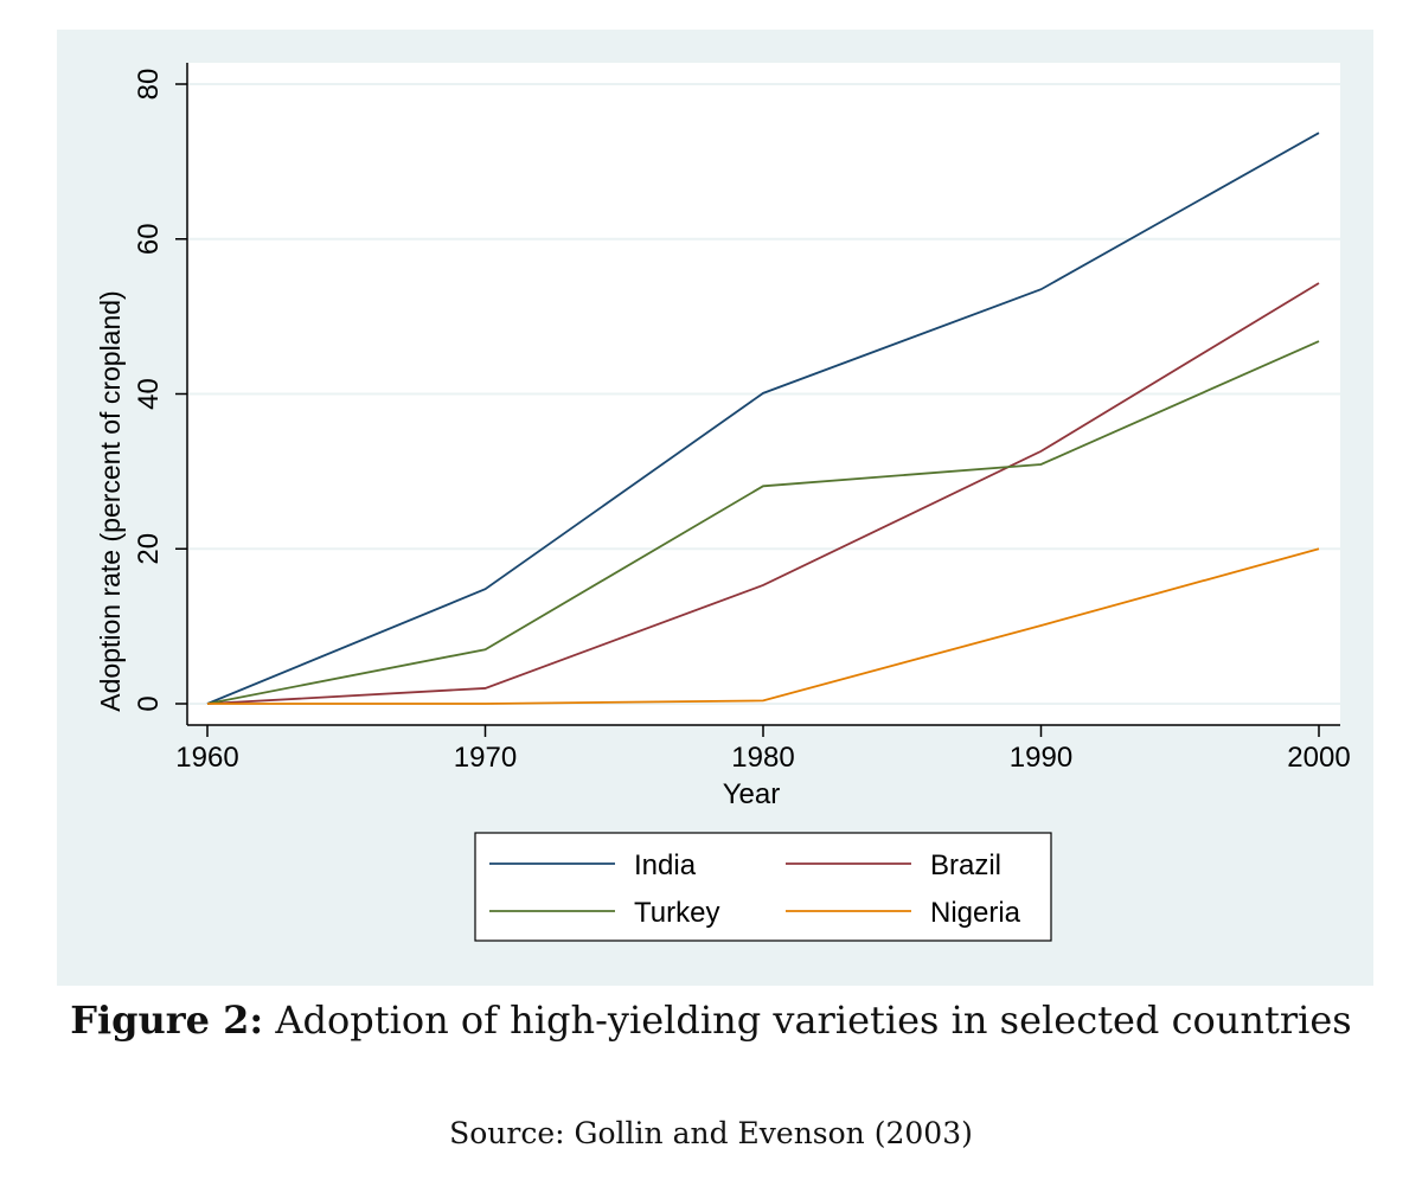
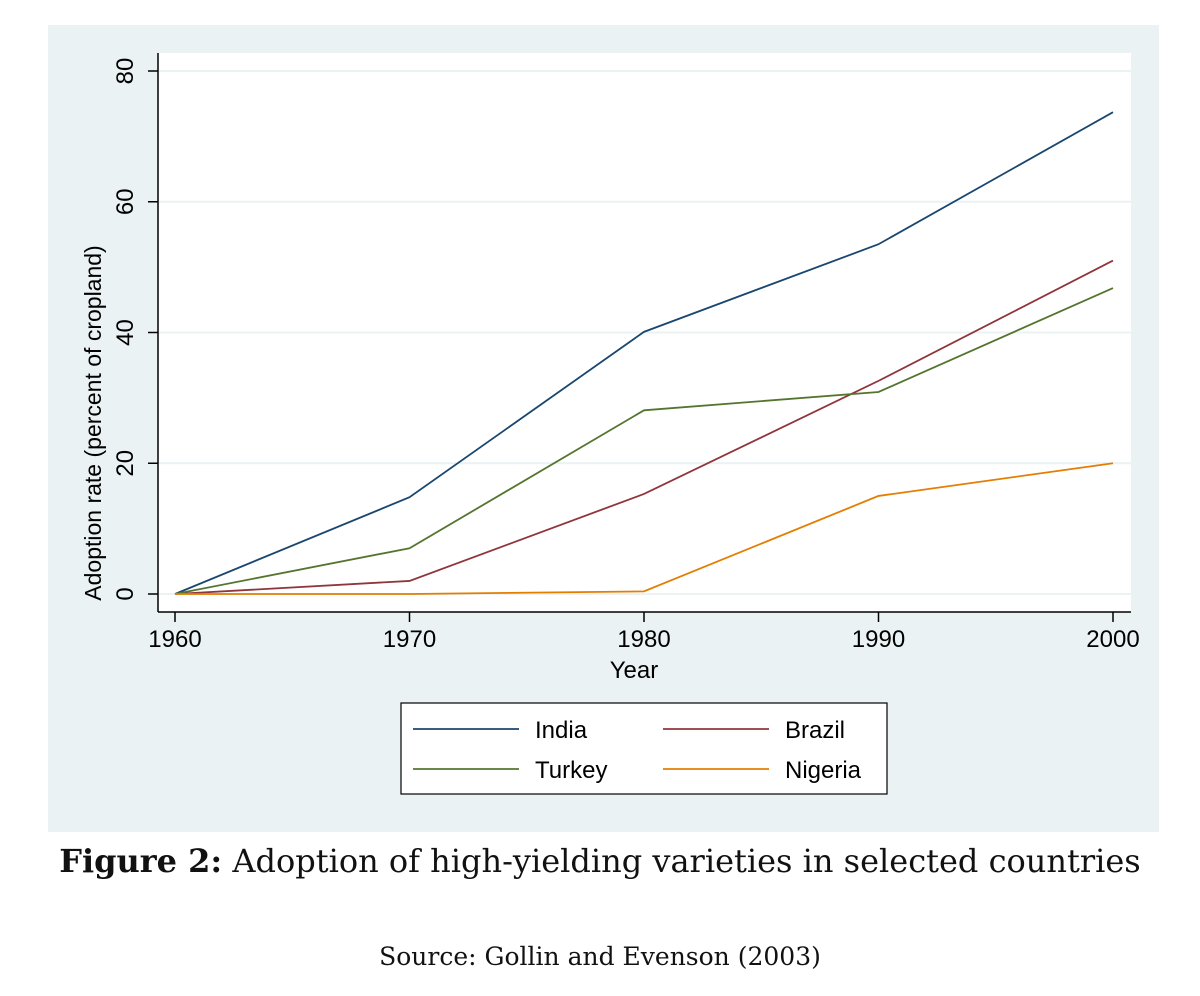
Nigeria/1990: 10 -> 15
Brazil/2000: 54 -> 51
